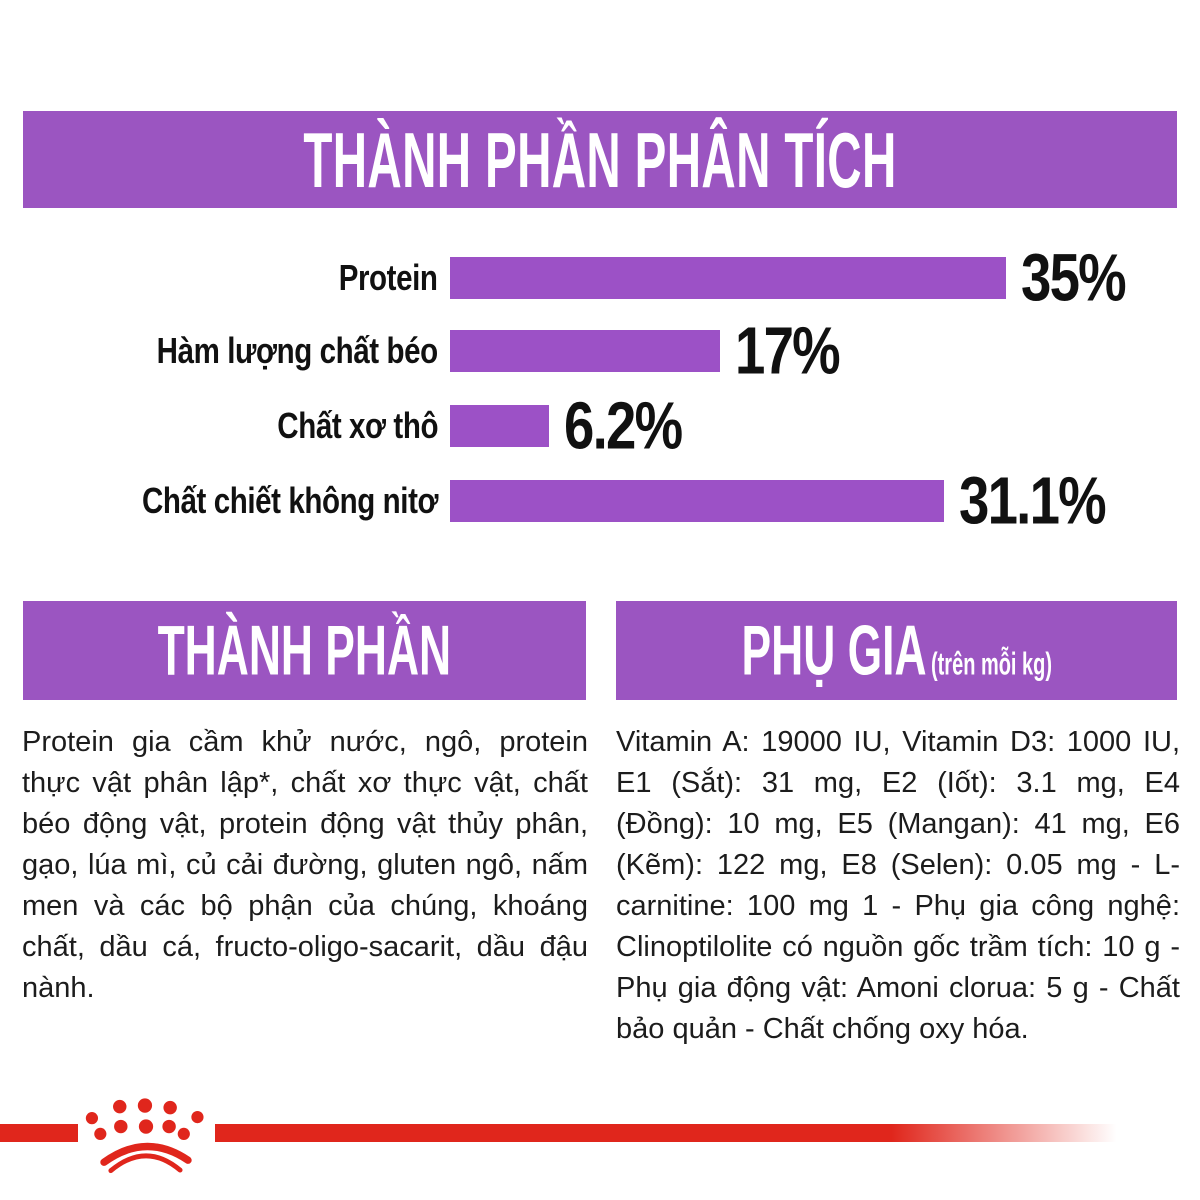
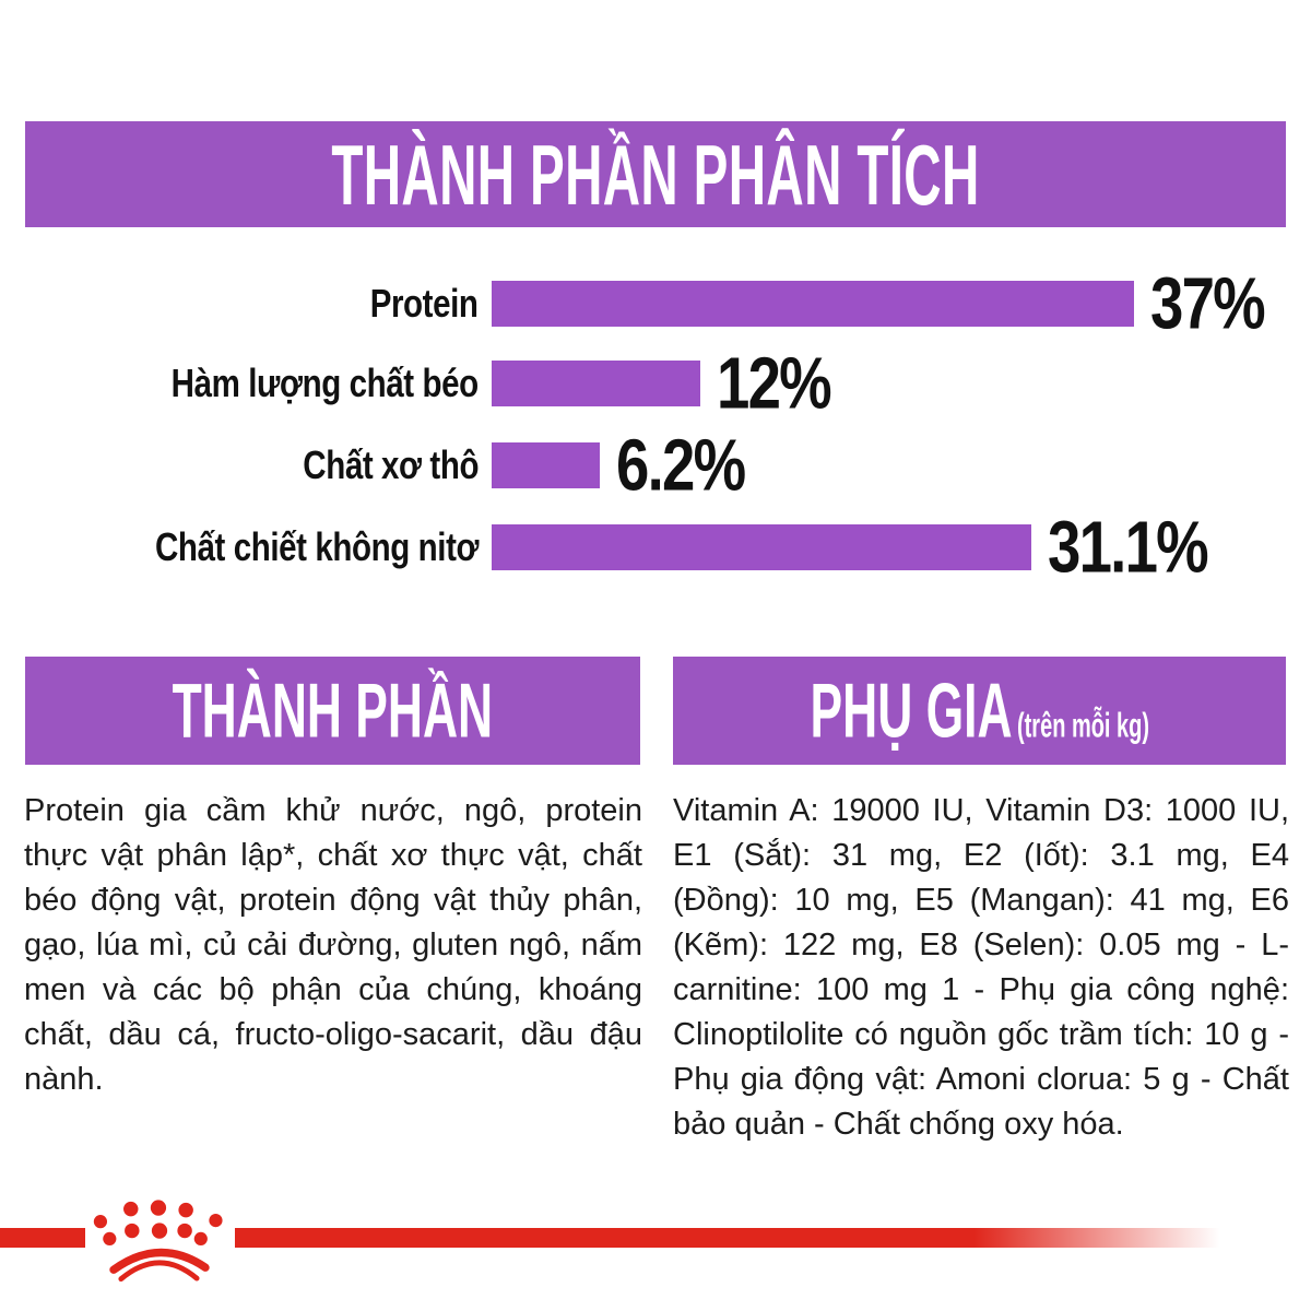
Protein: 35% -> 37%
Hàm lượng chất béo: 17% -> 12%
